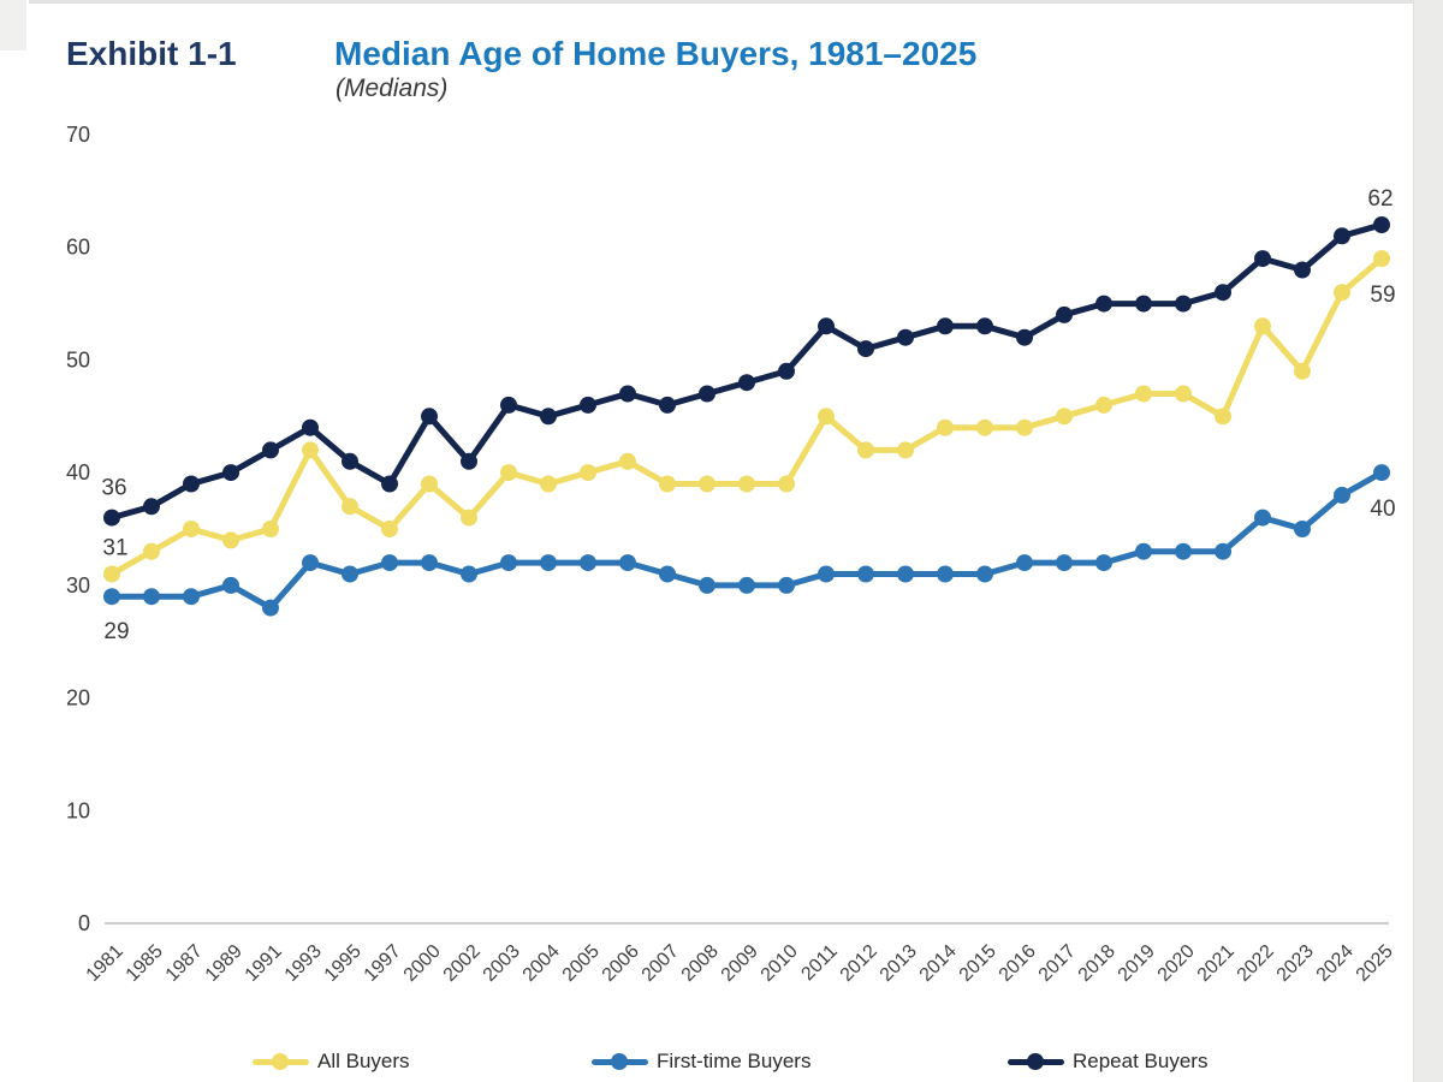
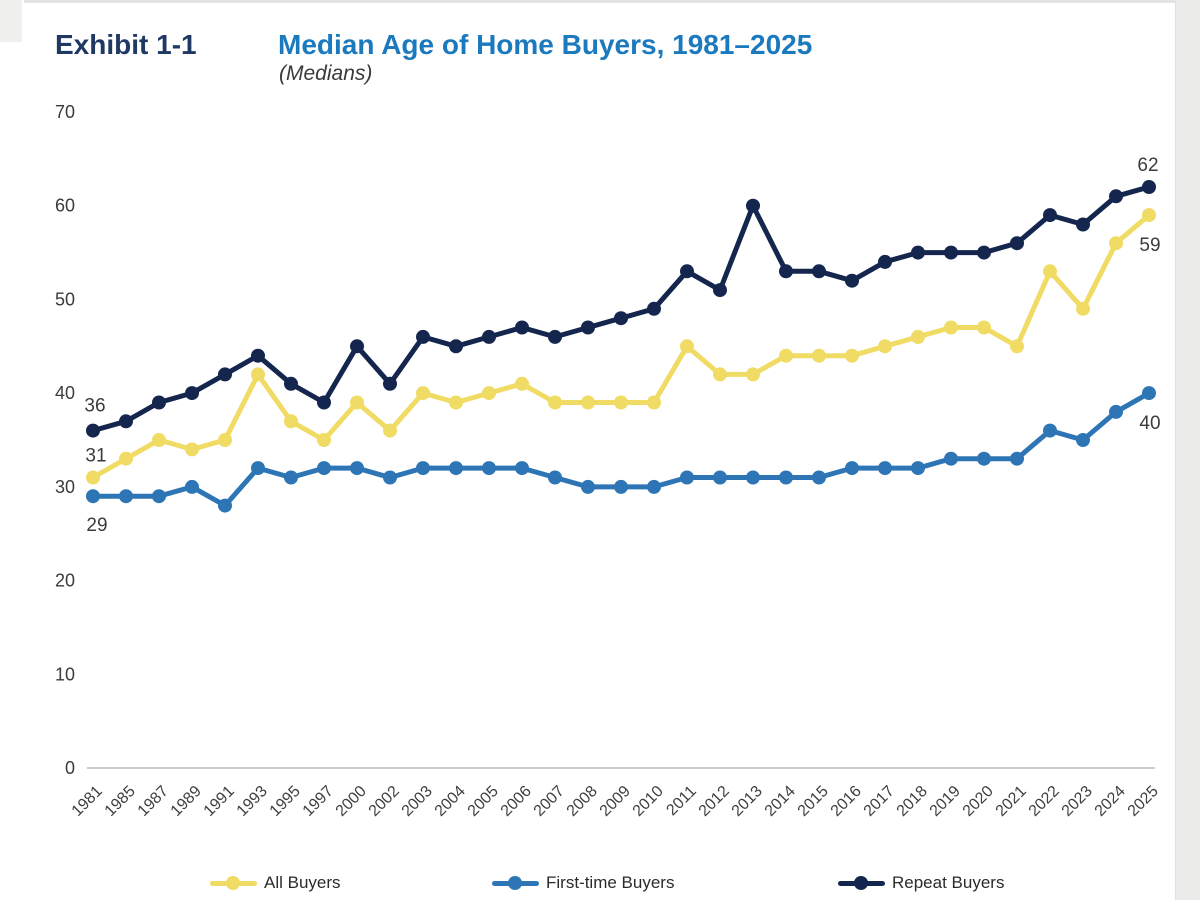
Repeat Buyers/2013: 52 -> 60
